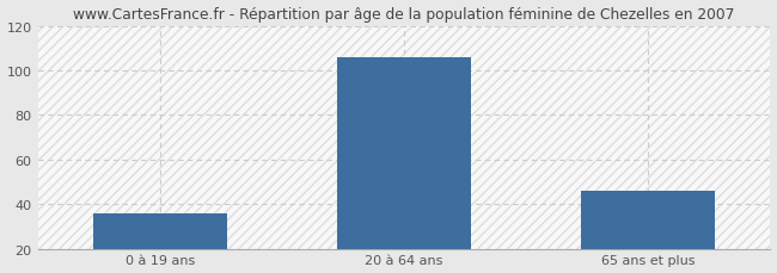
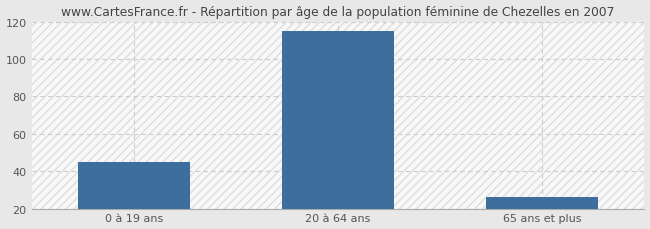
0 à 19 ans: 36 -> 45
20 à 64 ans: 106 -> 115
65 ans et plus: 46 -> 26
